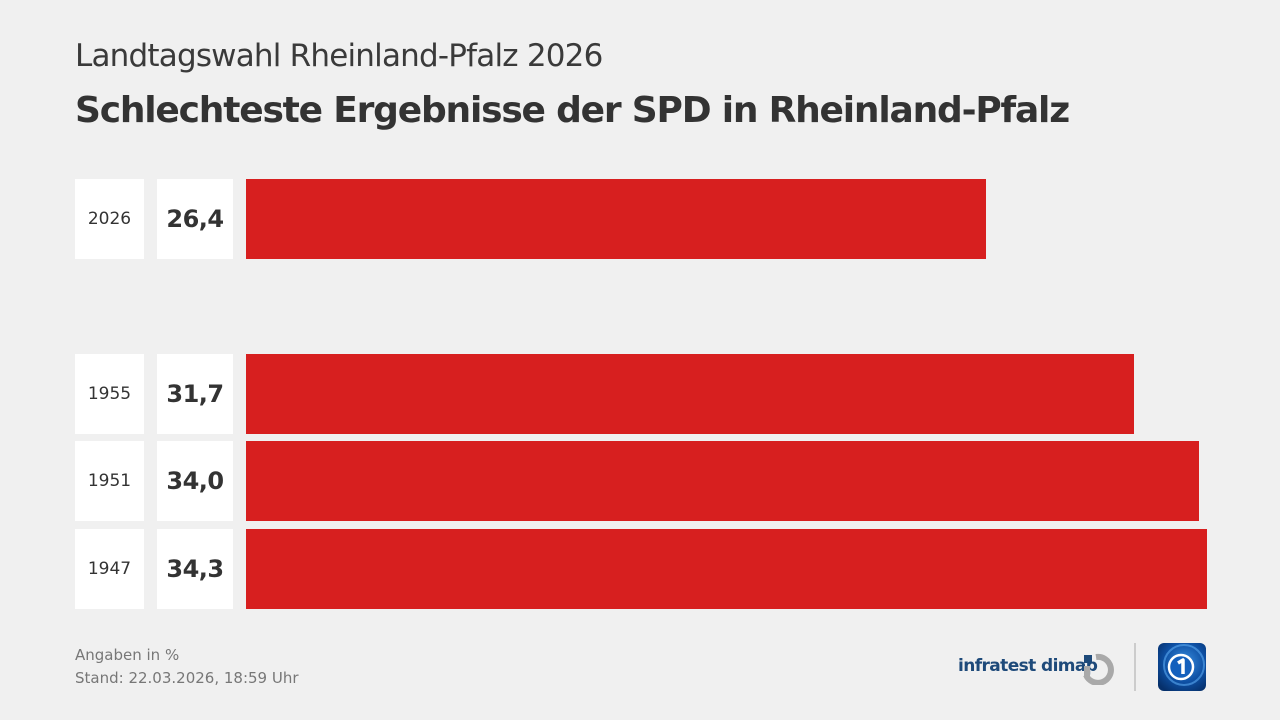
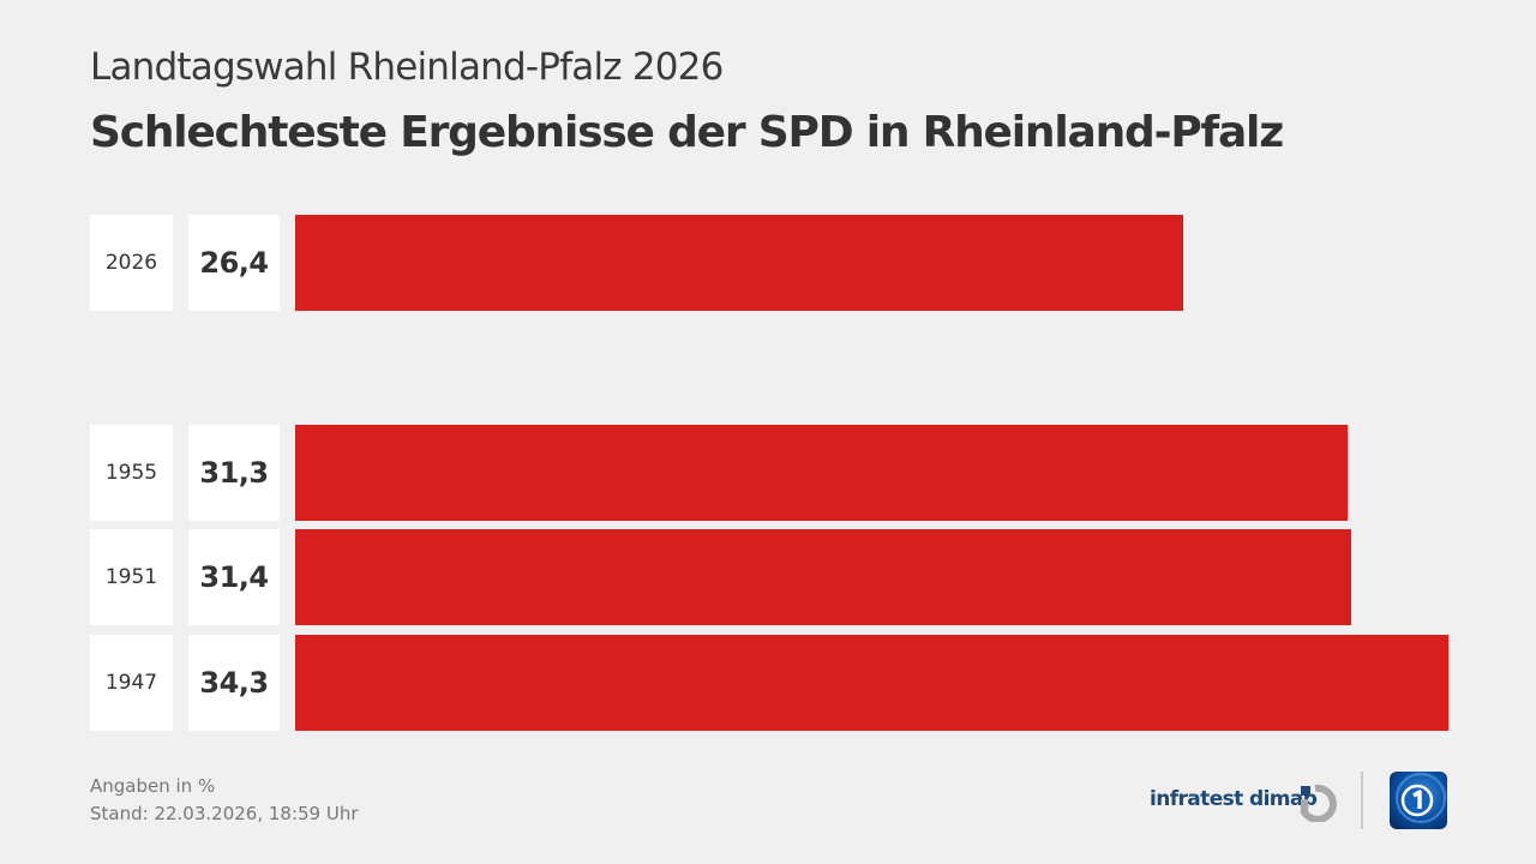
1955: 31,7 -> 31,3
1951: 34,0 -> 31,4
